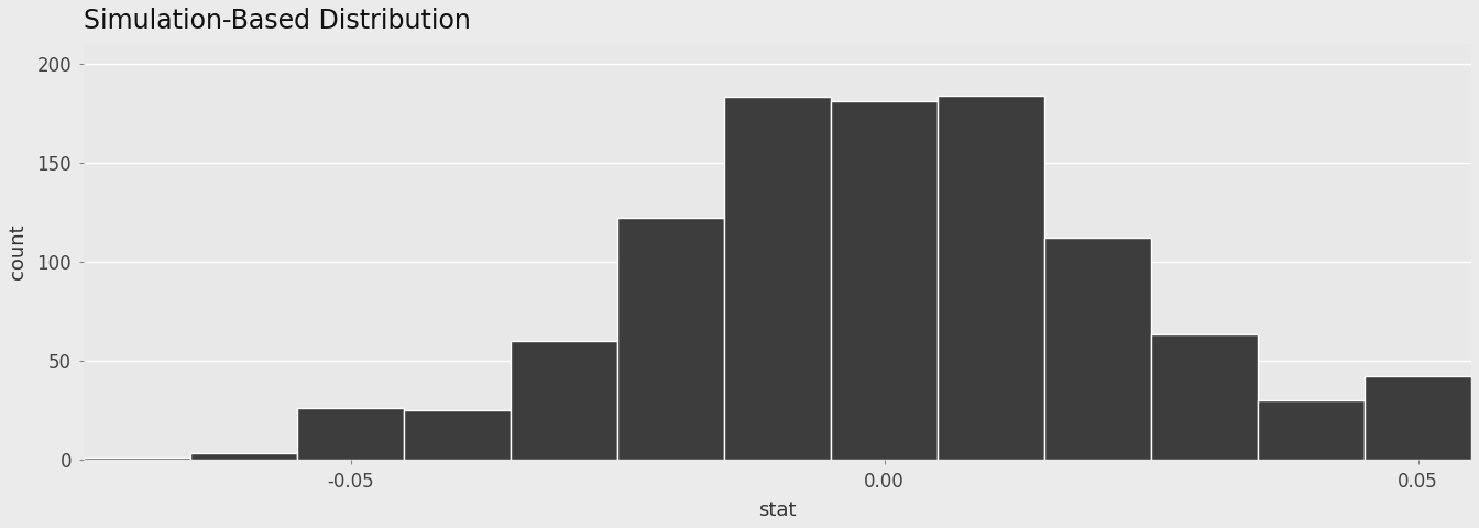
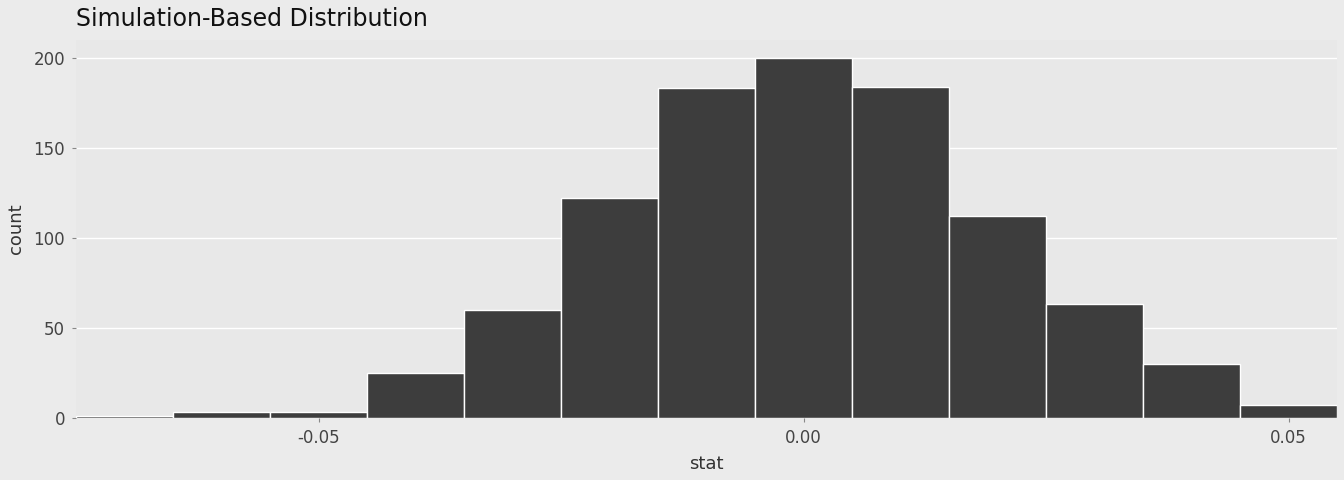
-0.05: 26 -> 3
0.00: 181 -> 200
0.05: 42 -> 7
